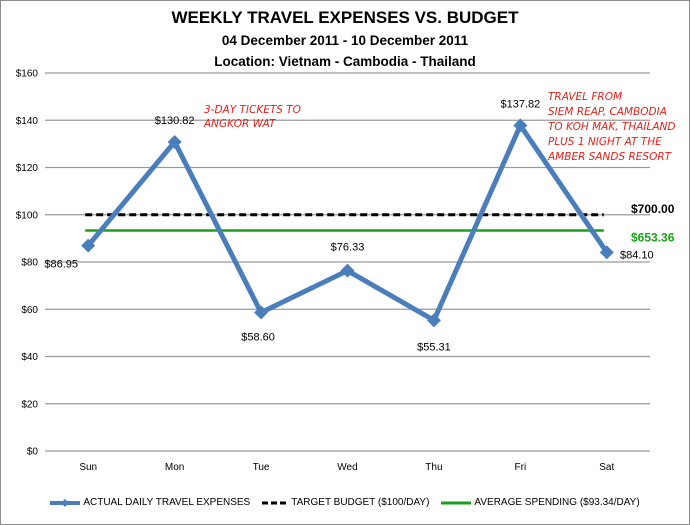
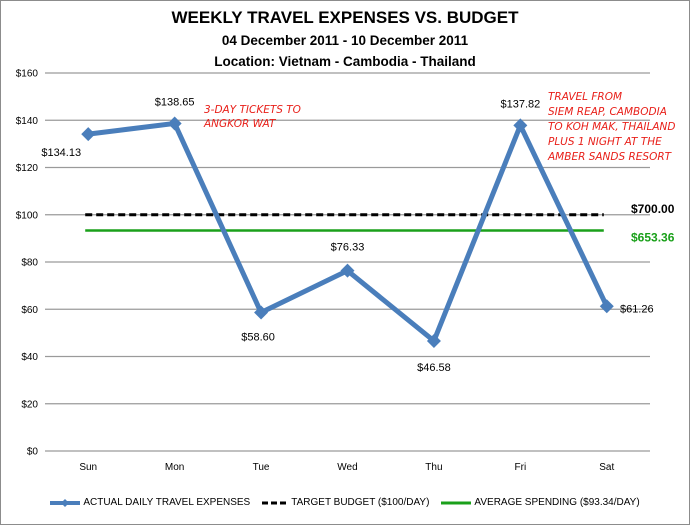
ACTUAL DAILY TRAVEL EXPENSES/Sun: $86.95 -> $134.13
ACTUAL DAILY TRAVEL EXPENSES/Mon: $130.82 -> $138.65
ACTUAL DAILY TRAVEL EXPENSES/Thu: $55.31 -> $46.58
ACTUAL DAILY TRAVEL EXPENSES/Sat: $84.10 -> $61.26
